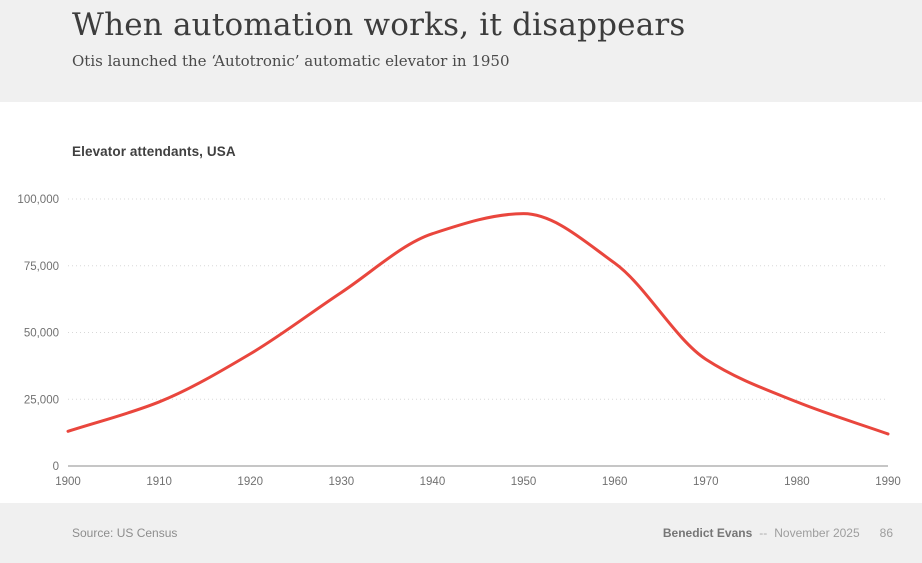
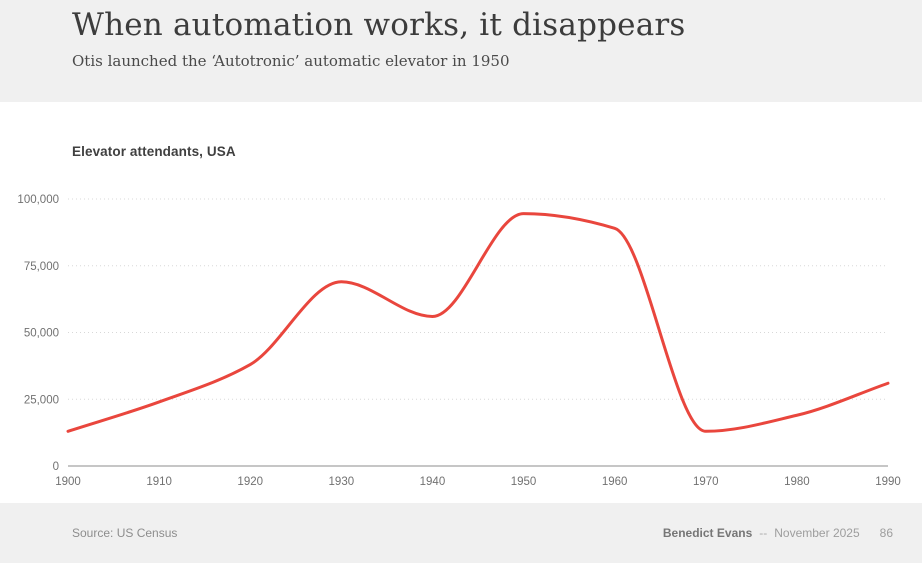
1920: 42000 -> 38000
1930: 65000 -> 69000
1940: 87000 -> 56000
1960: 76000 -> 89000
1970: 40000 -> 13000
1980: 24000 -> 19000
1990: 12000 -> 31000
